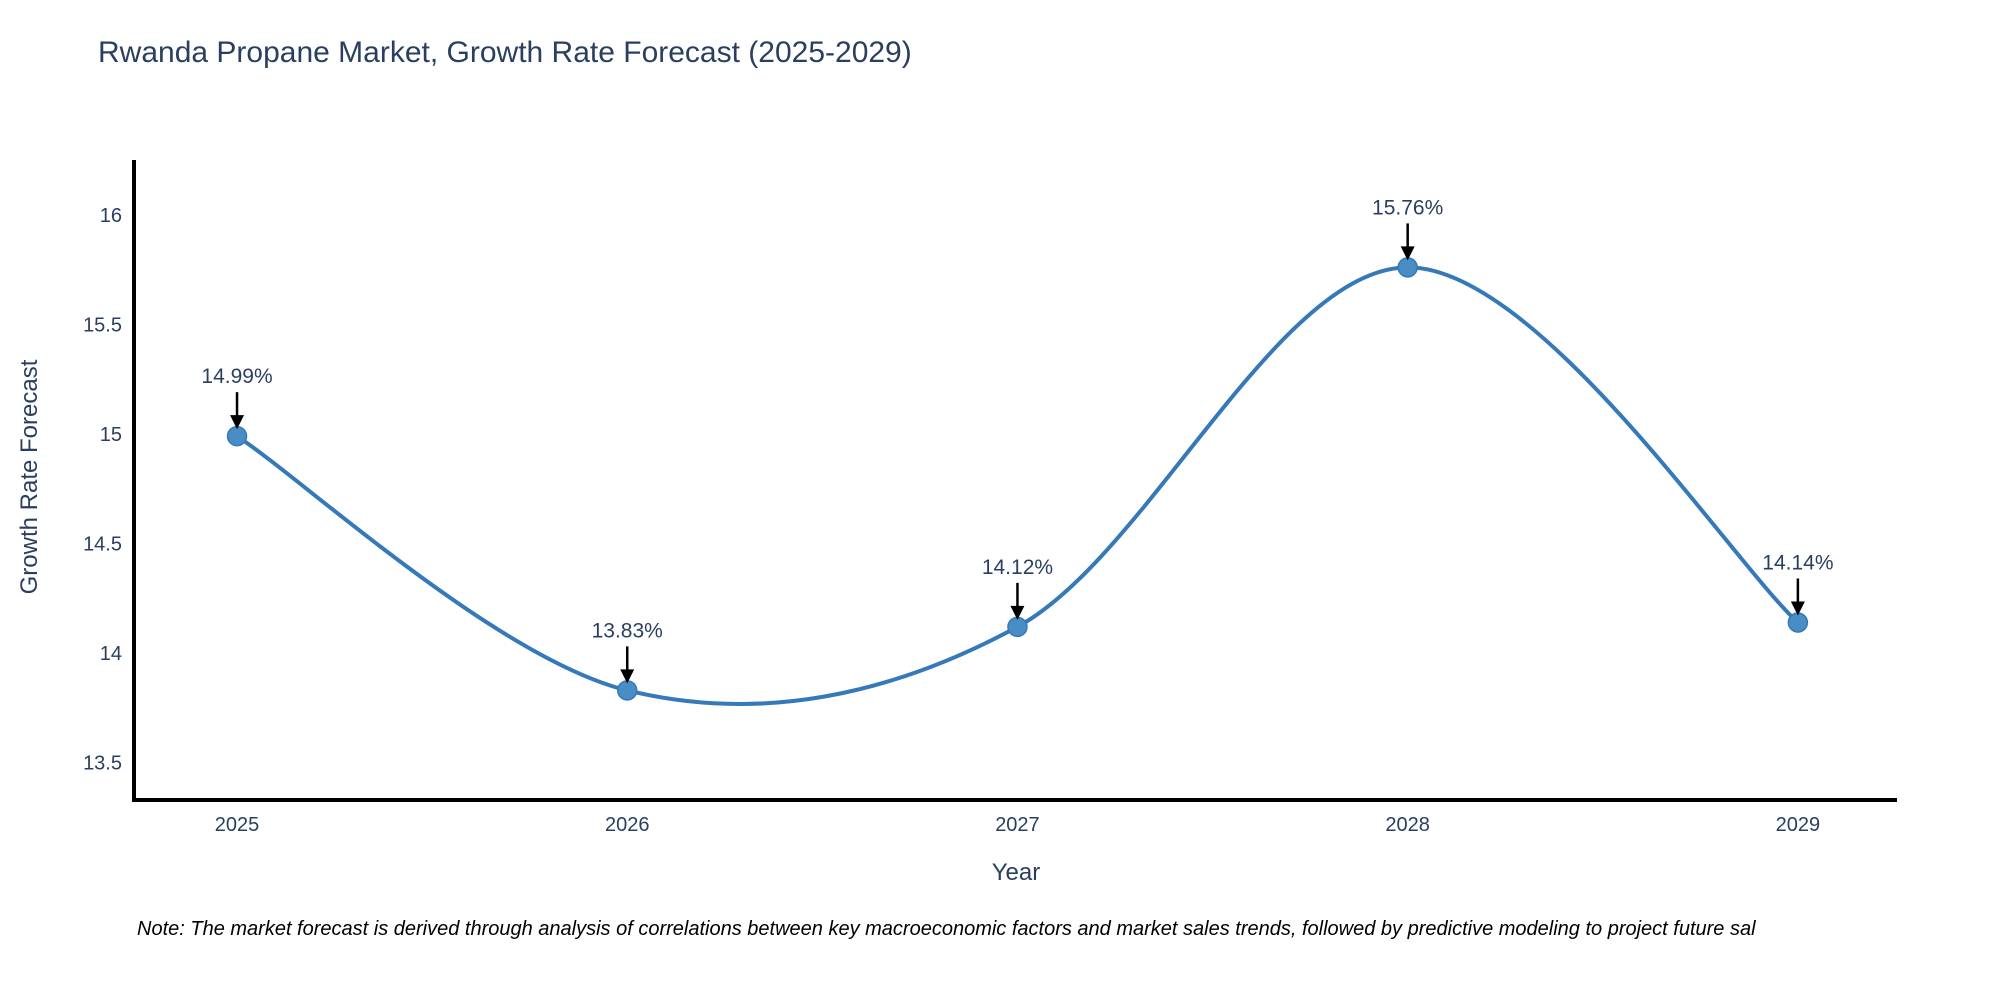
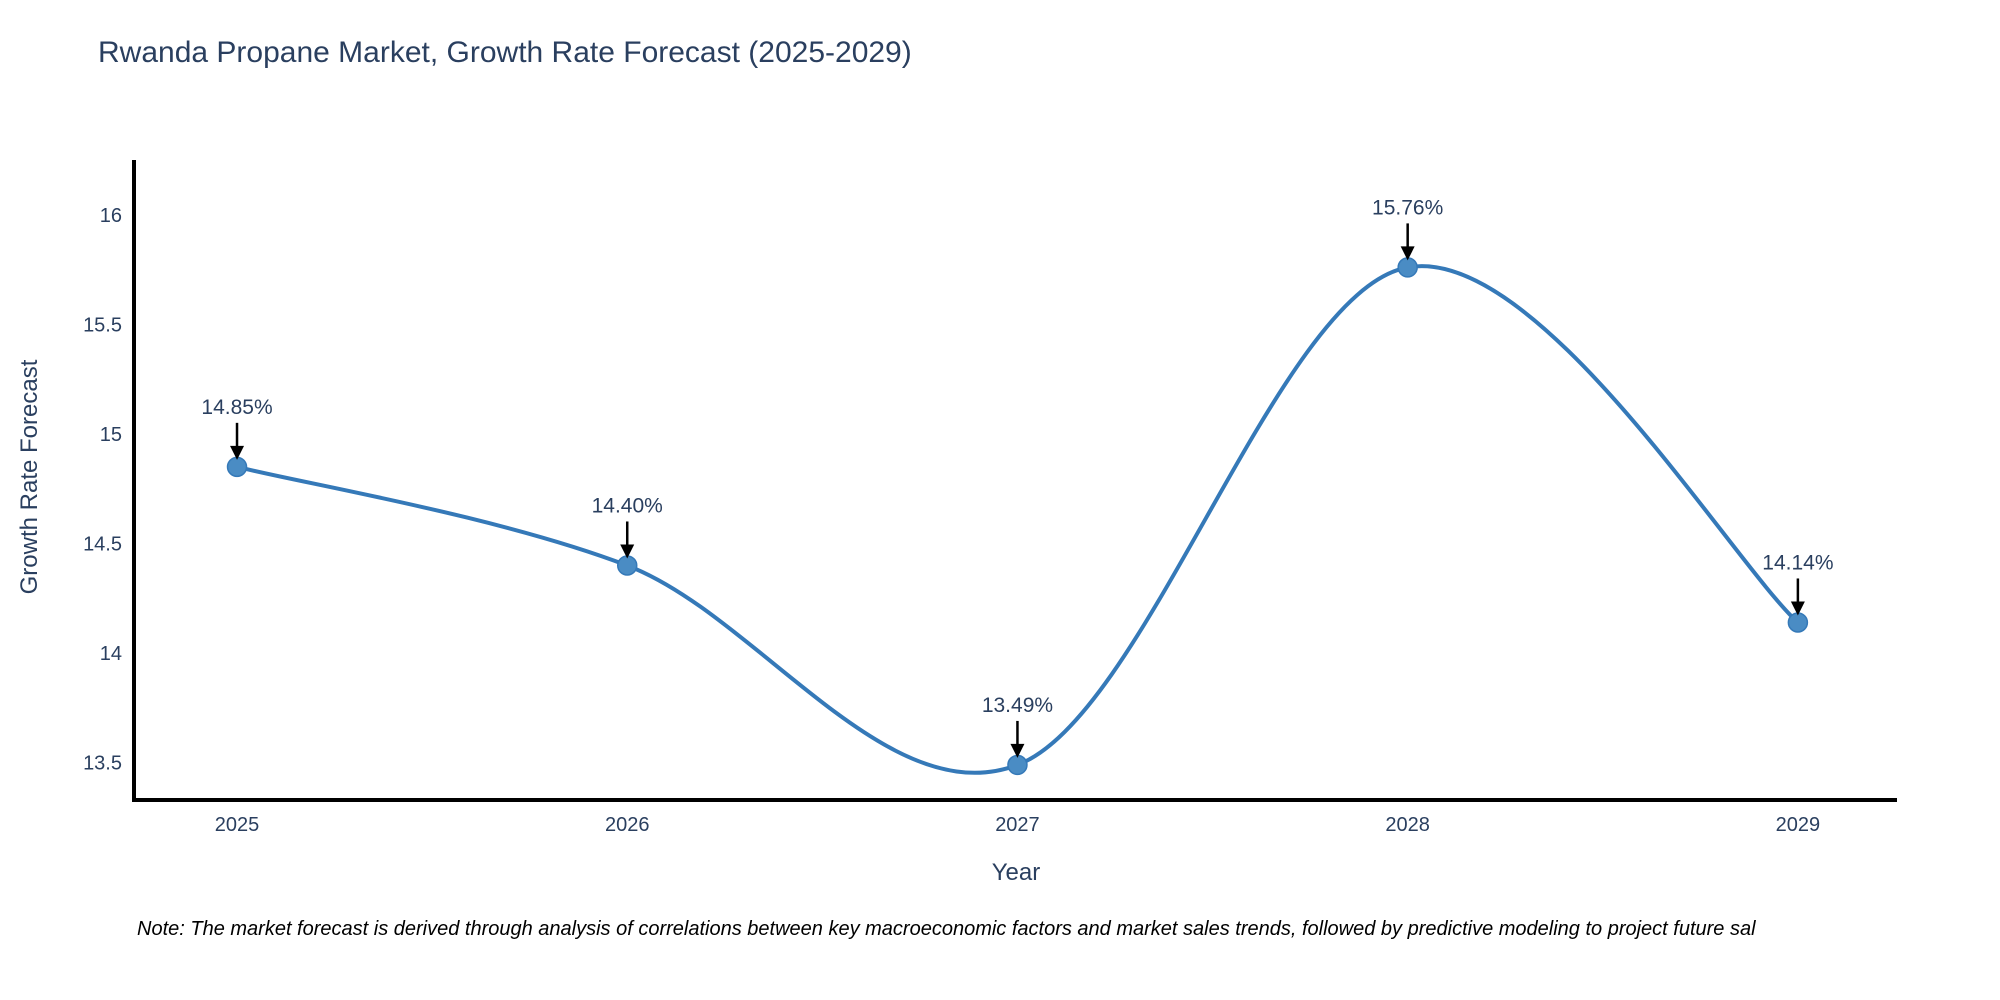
2025: 14.99% -> 14.85%
2026: 13.83% -> 14.40%
2027: 14.12% -> 13.49%
